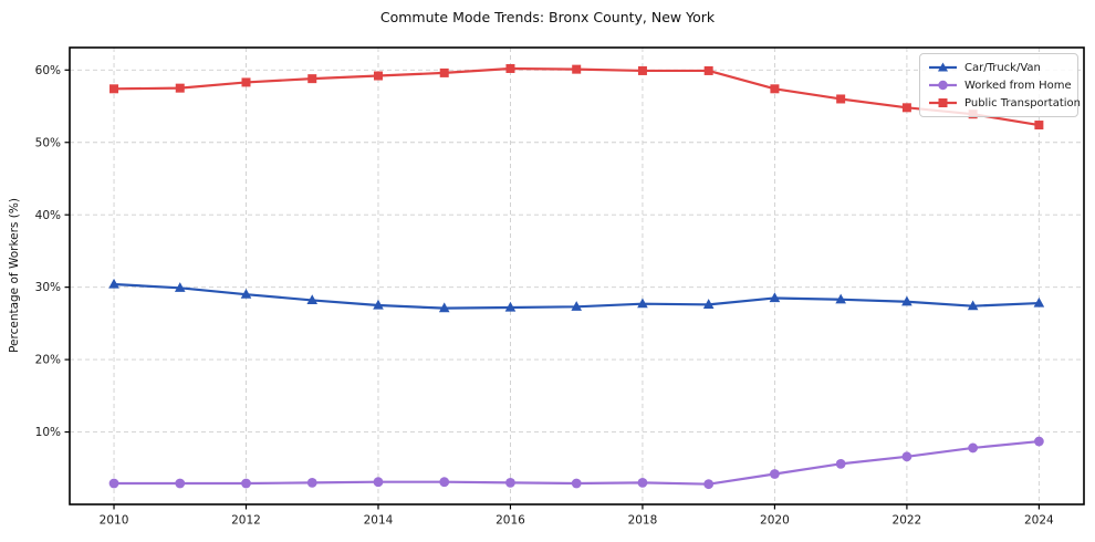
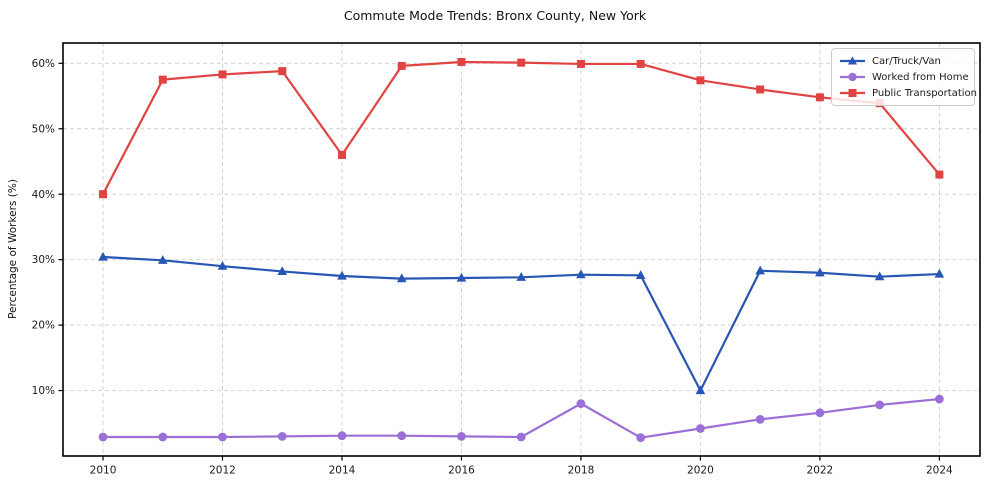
Public Transportation/2010: 57% -> 40%
Public Transportation/2014: 59% -> 46%
Worked from Home/2018: 3% -> 8%
Car/Truck/Van/2020: 28% -> 10%
Public Transportation/2024: 52% -> 43%
